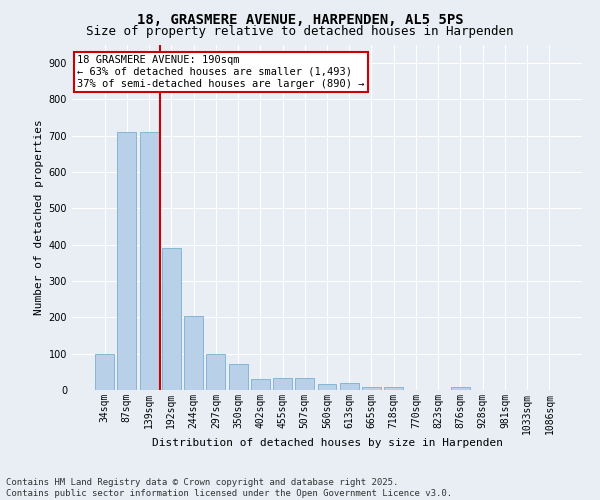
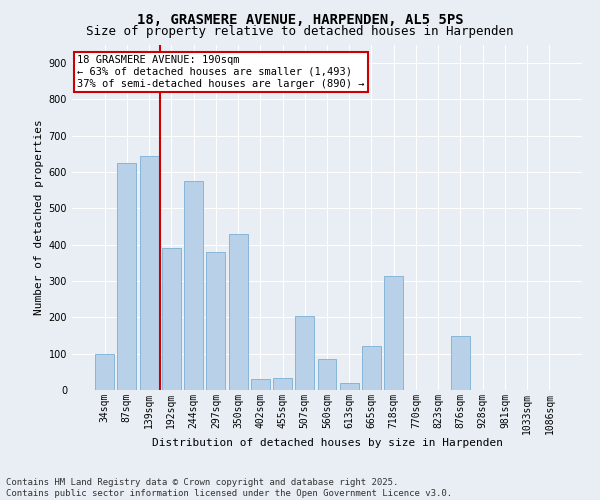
87sqm: 710 -> 625
139sqm: 710 -> 645
244sqm: 205 -> 575
297sqm: 100 -> 380
350sqm: 72 -> 430
507sqm: 32 -> 205
560sqm: 17 -> 85
665sqm: 8 -> 120
718sqm: 7 -> 315
876sqm: 8 -> 150
